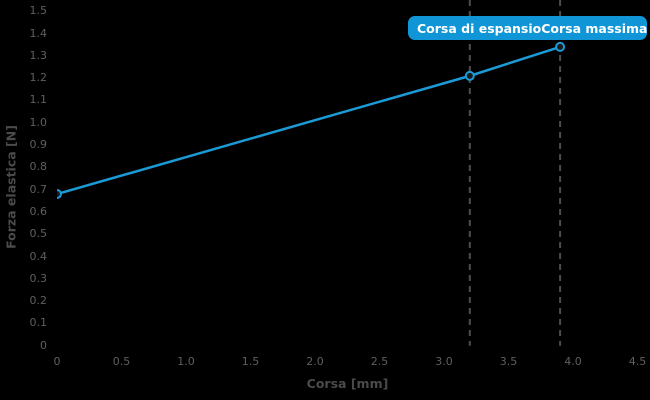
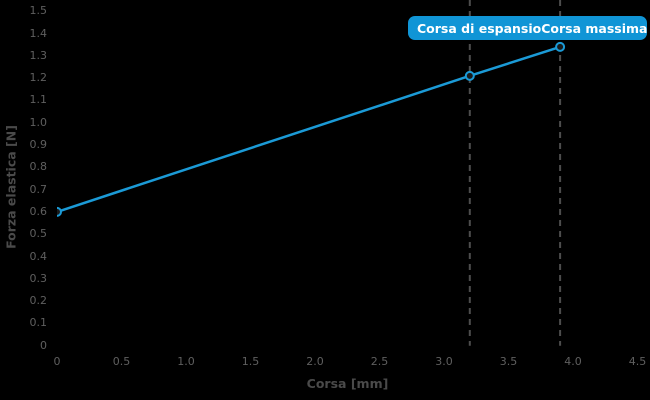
0: 0.68 -> 0.60
